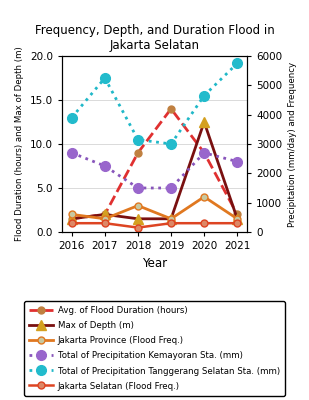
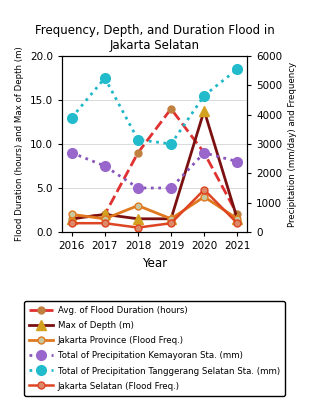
Max of Depth (m)/2020: 12.5 -> 13.8
Jakarta Selatan (Flood Freq.)/2020: 1.0 -> 4.8
Total of Precipitation Tanggerang Selatan Sta. (mm)/2021: 5750 -> 5550
